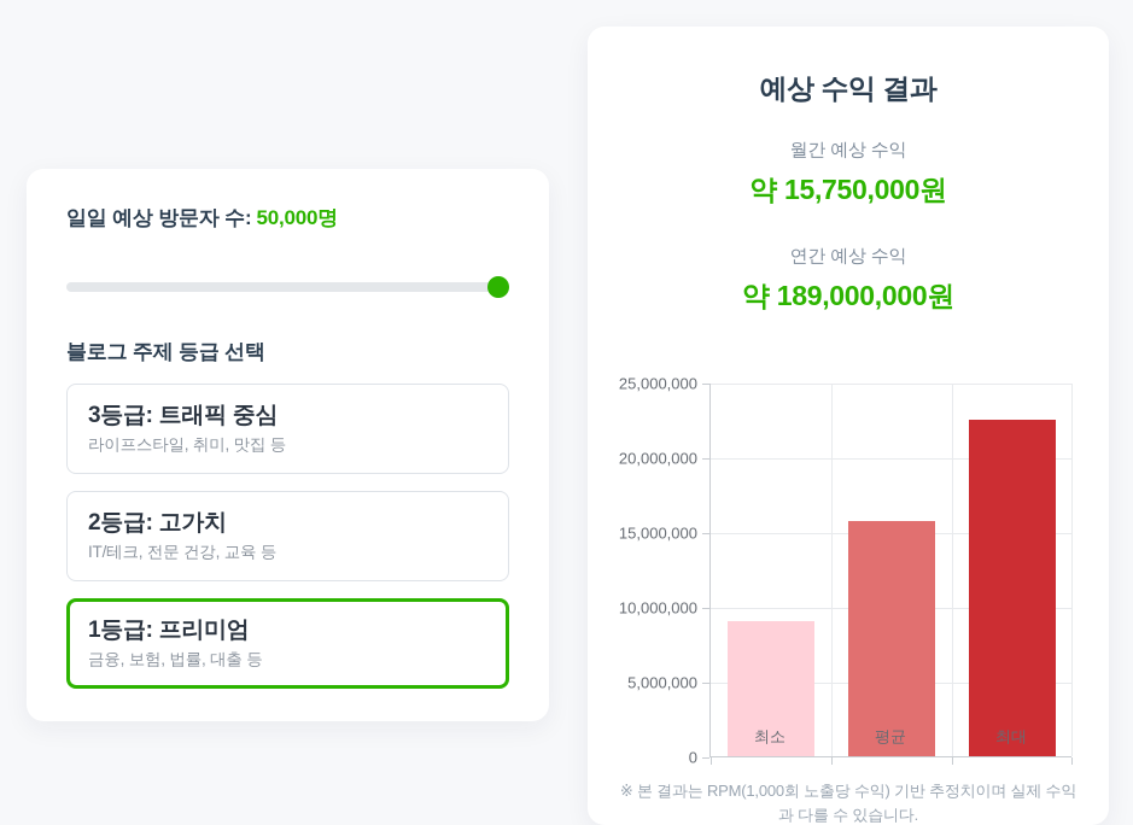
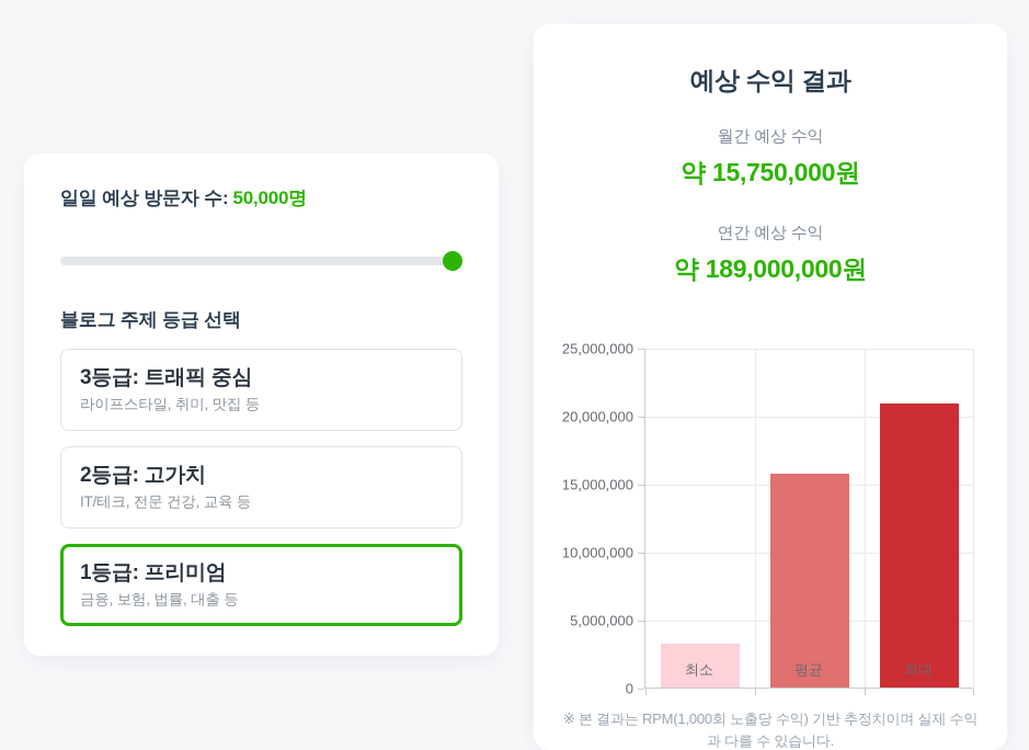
최소: 9000000 -> 3200000
최대: 22500000 -> 20900000
